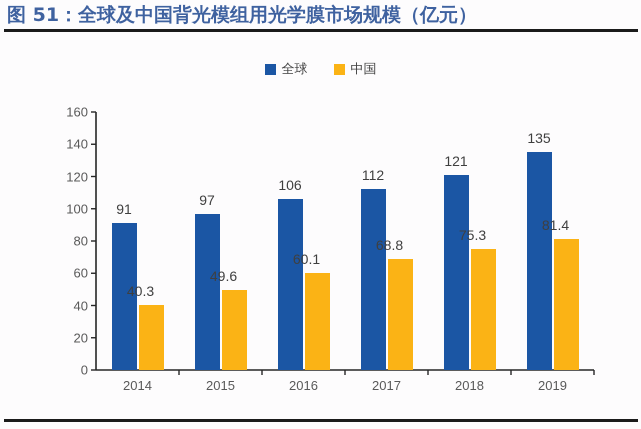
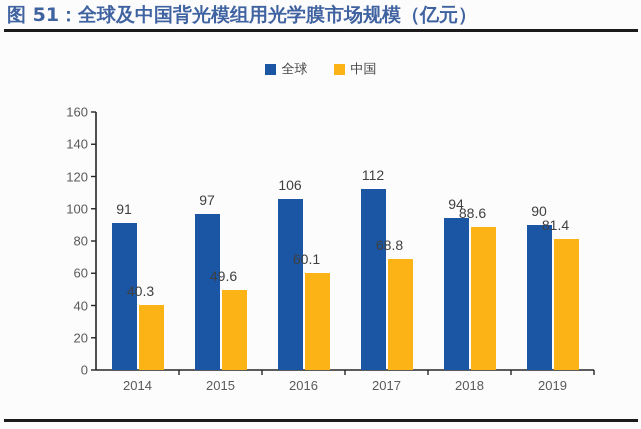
全球/2018: 121 -> 94
中国/2018: 75.3 -> 88.6
全球/2019: 135 -> 90
